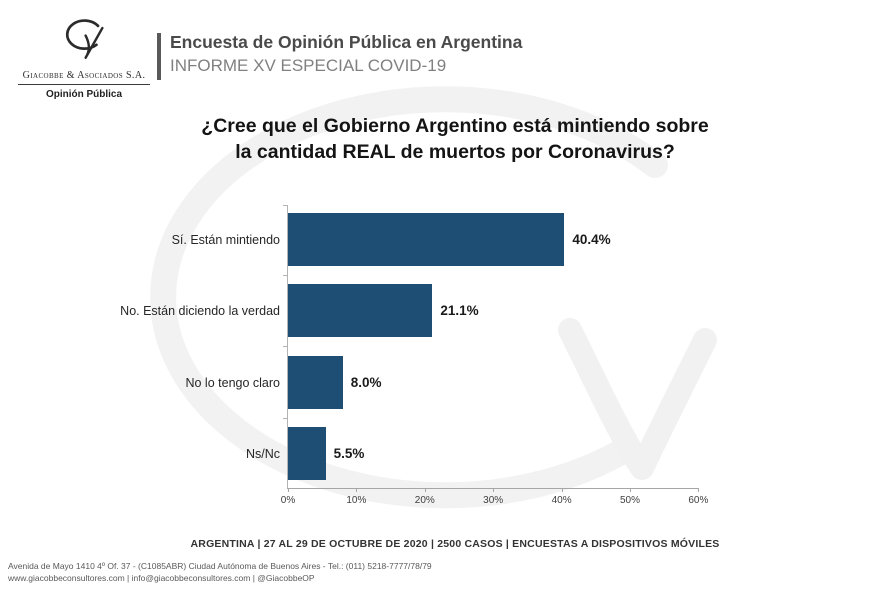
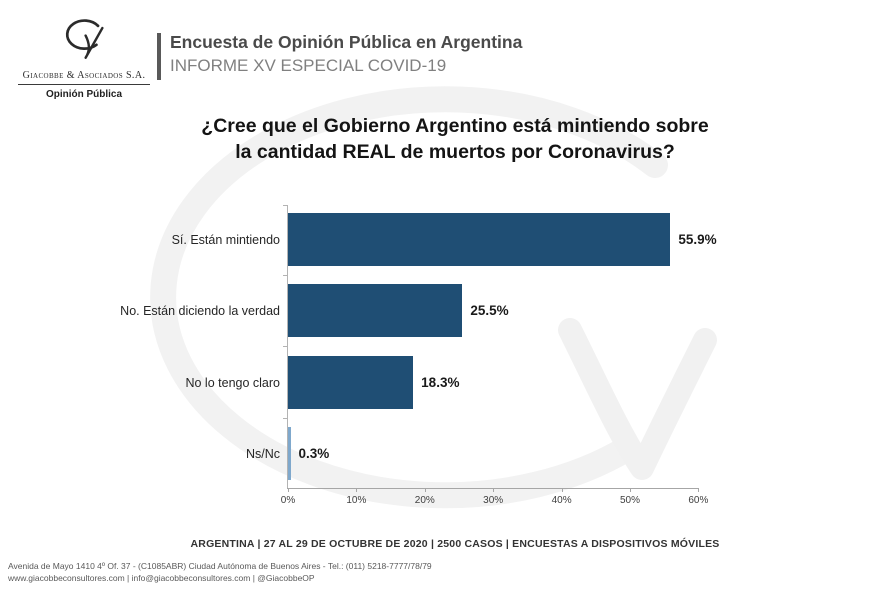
Sí. Están mintiendo: 40.4% -> 55.9%
No. Están diciendo la verdad: 21.1% -> 25.5%
No lo tengo claro: 8.0% -> 18.3%
Ns/Nc: 5.5% -> 0.3%
